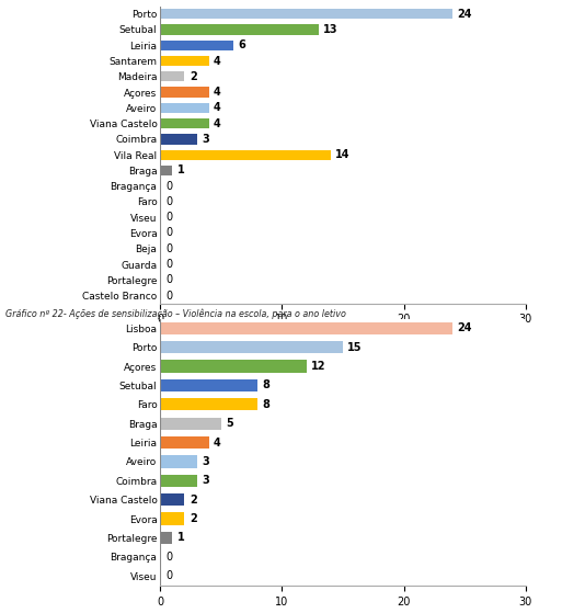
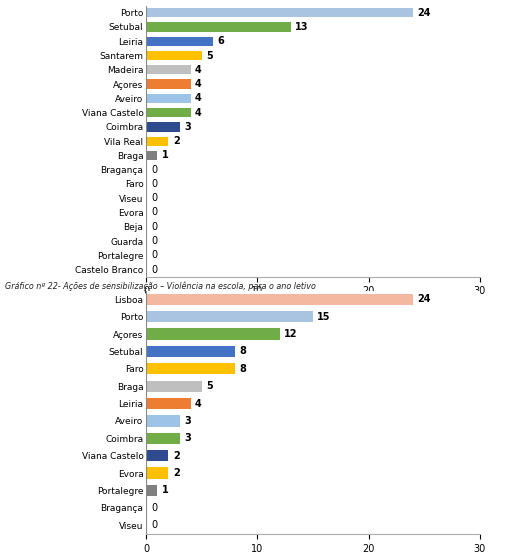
Santarem: 4 -> 5
Madeira: 2 -> 4
Vila Real: 14 -> 2
